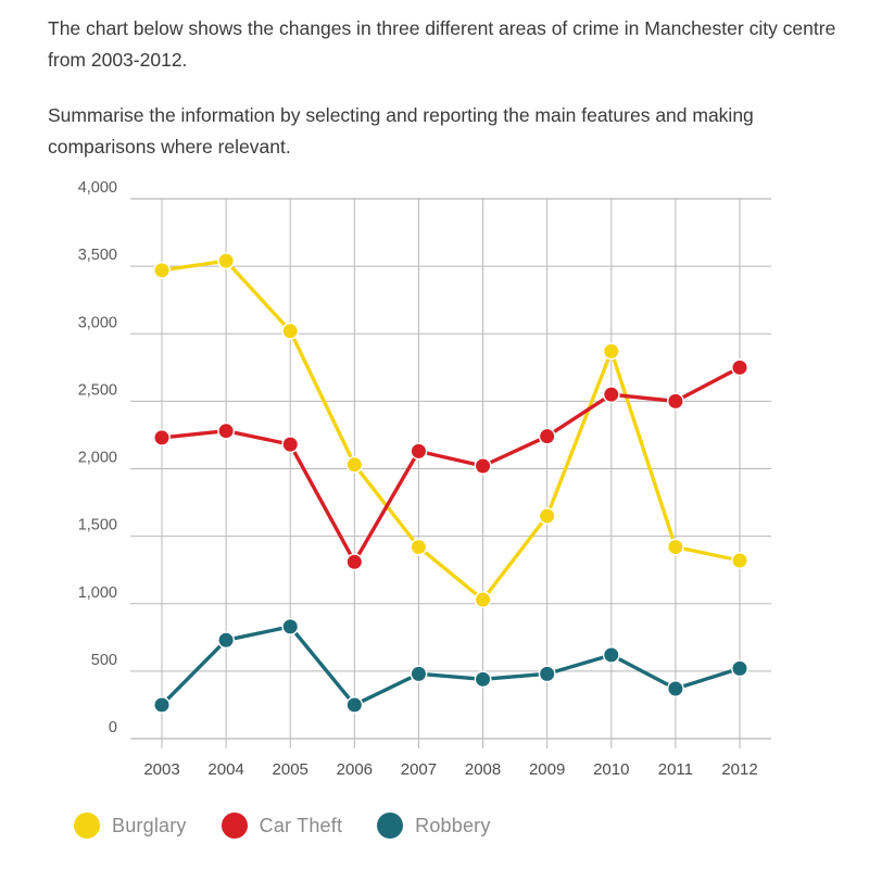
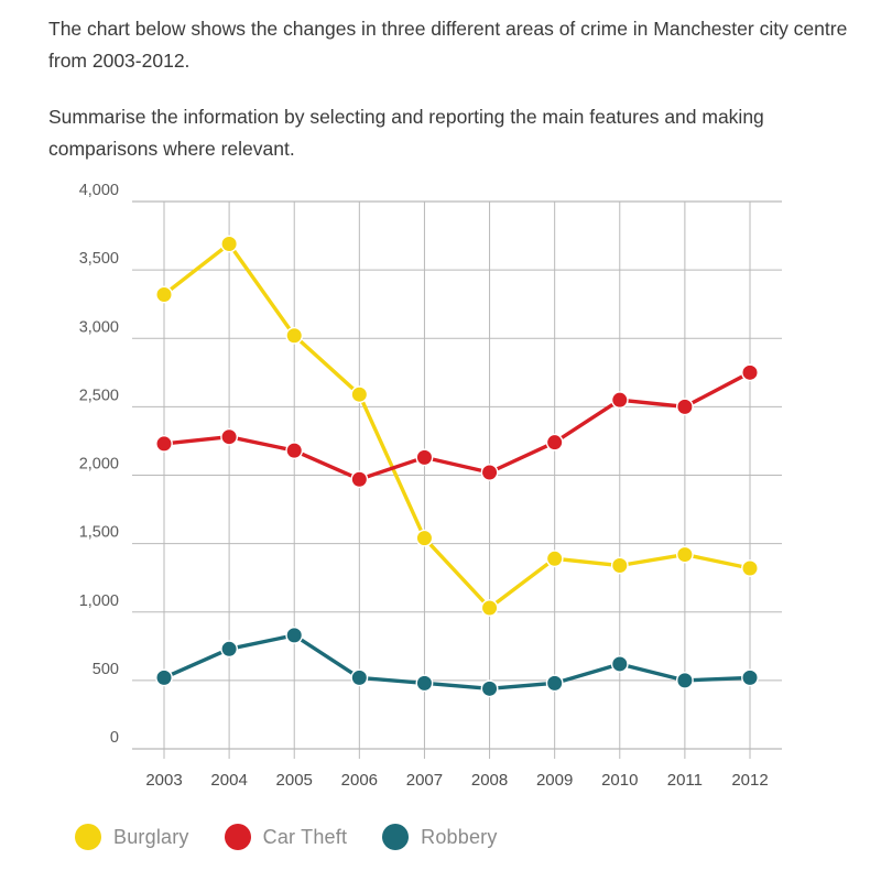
Burglary/2003: 3470 -> 3320
Robbery/2003: 250 -> 520
Burglary/2004: 3540 -> 3690
Burglary/2006: 2030 -> 2590
Car Theft/2006: 1310 -> 1970
Robbery/2006: 250 -> 520
Burglary/2007: 1420 -> 1540
Burglary/2009: 1650 -> 1390
Burglary/2010: 2870 -> 1340
Robbery/2011: 370 -> 500
